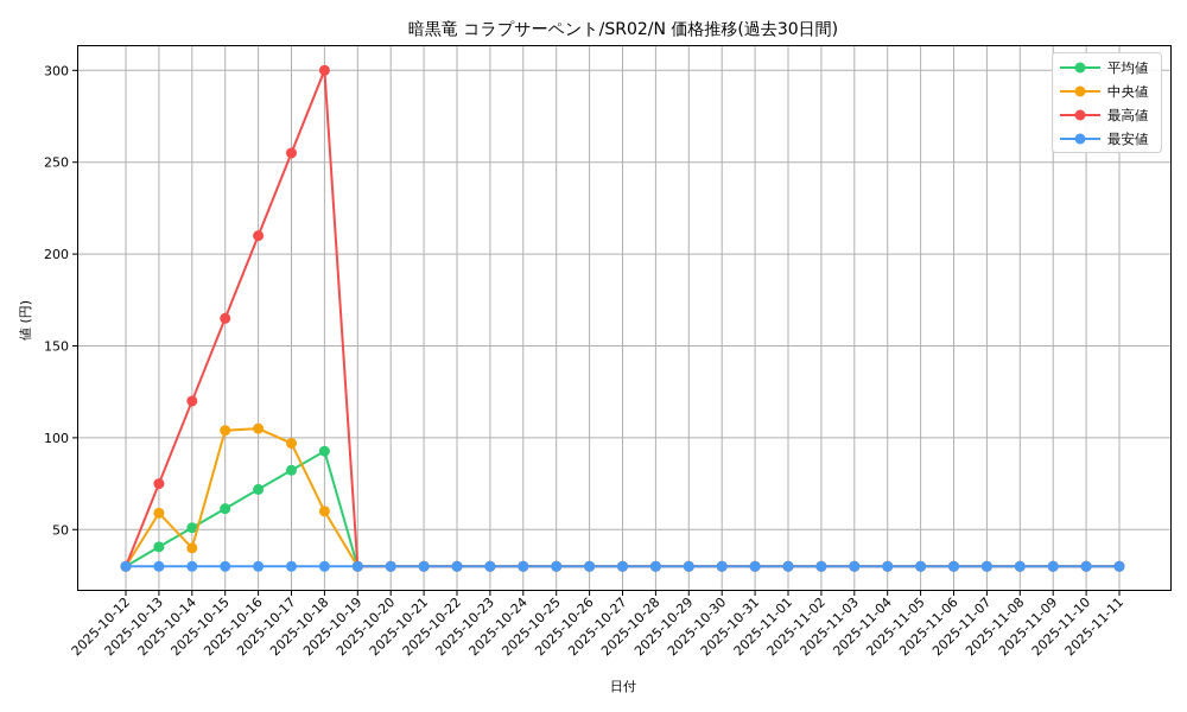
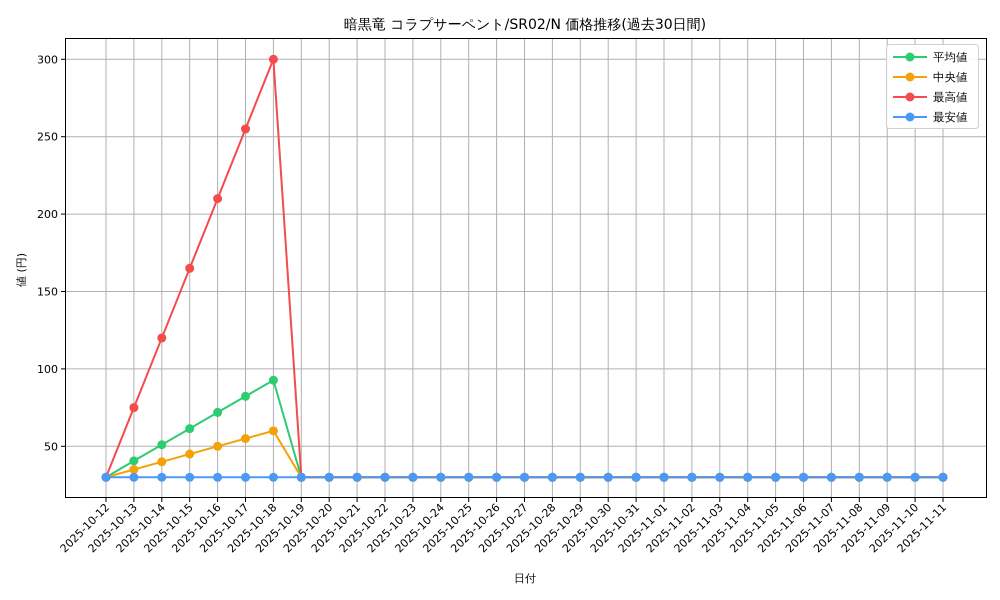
中央値/2025-10-13: 59 -> 35
中央値/2025-10-15: 104 -> 45
中央値/2025-10-16: 105 -> 50
中央値/2025-10-17: 97 -> 55
